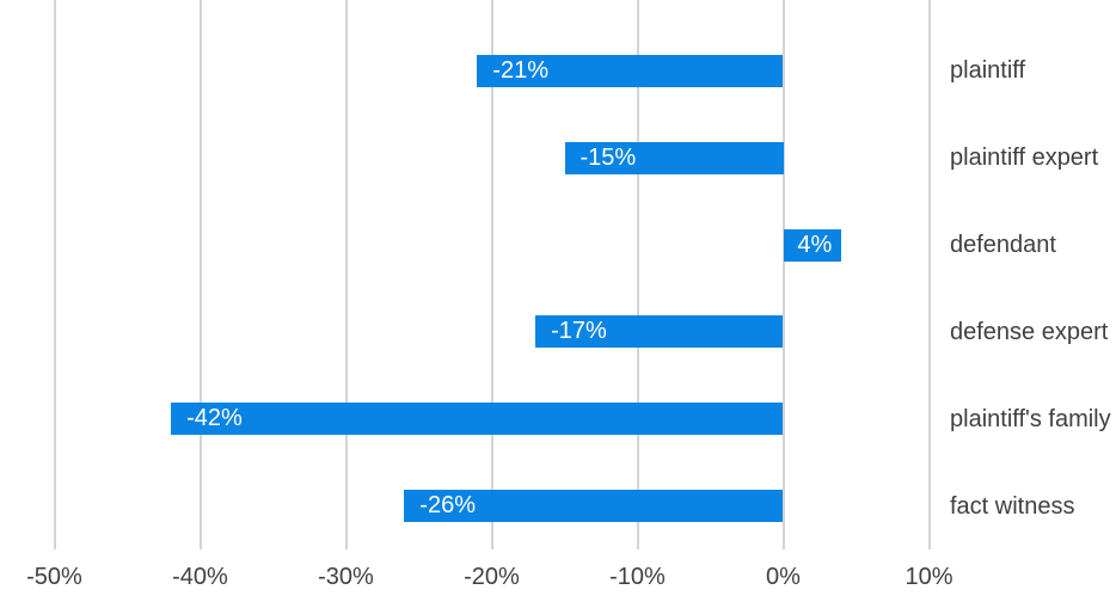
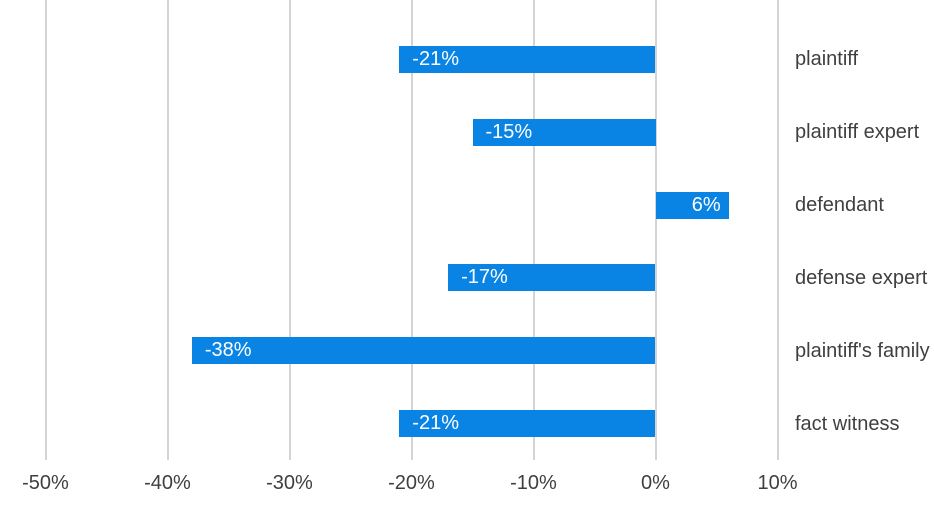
defendant: 4% -> 6%
plaintiff's family: -42% -> -38%
fact witness: -26% -> -21%
